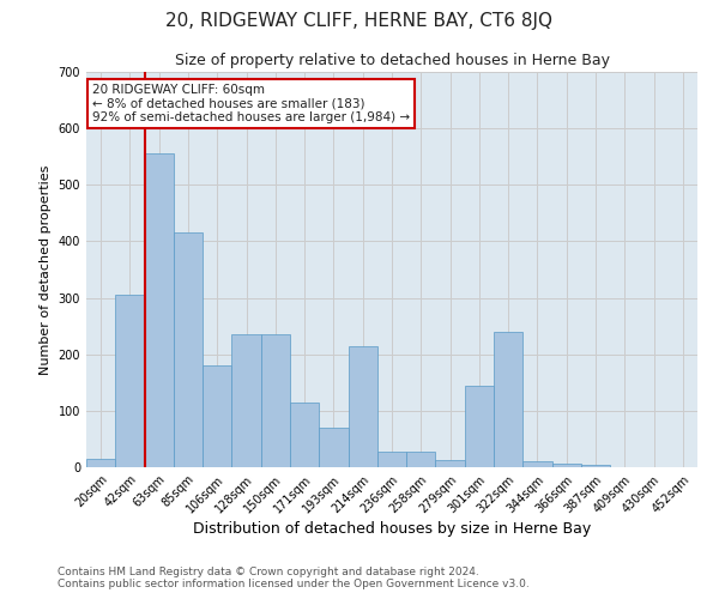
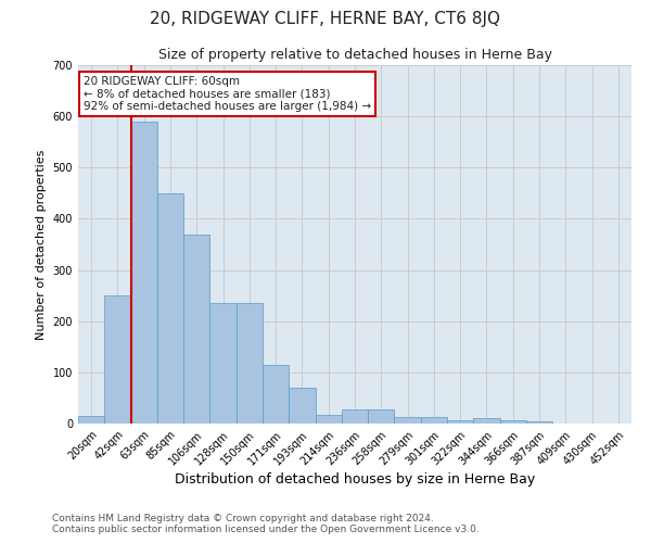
42sqm: 305 -> 250
63sqm: 555 -> 590
85sqm: 415 -> 450
106sqm: 180 -> 370
214sqm: 215 -> 18
301sqm: 145 -> 12
322sqm: 240 -> 7
